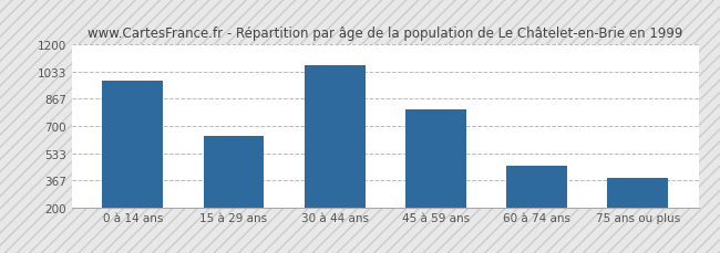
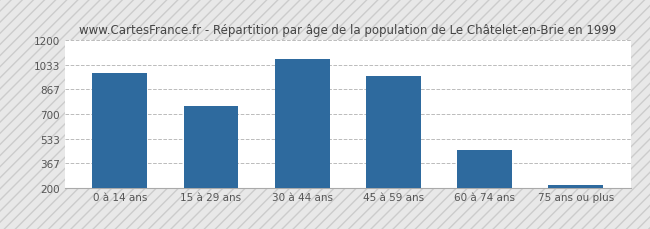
15 à 29 ans: 640 -> 760
45 à 59 ans: 800 -> 960
75 ans ou plus: 380 -> 220
